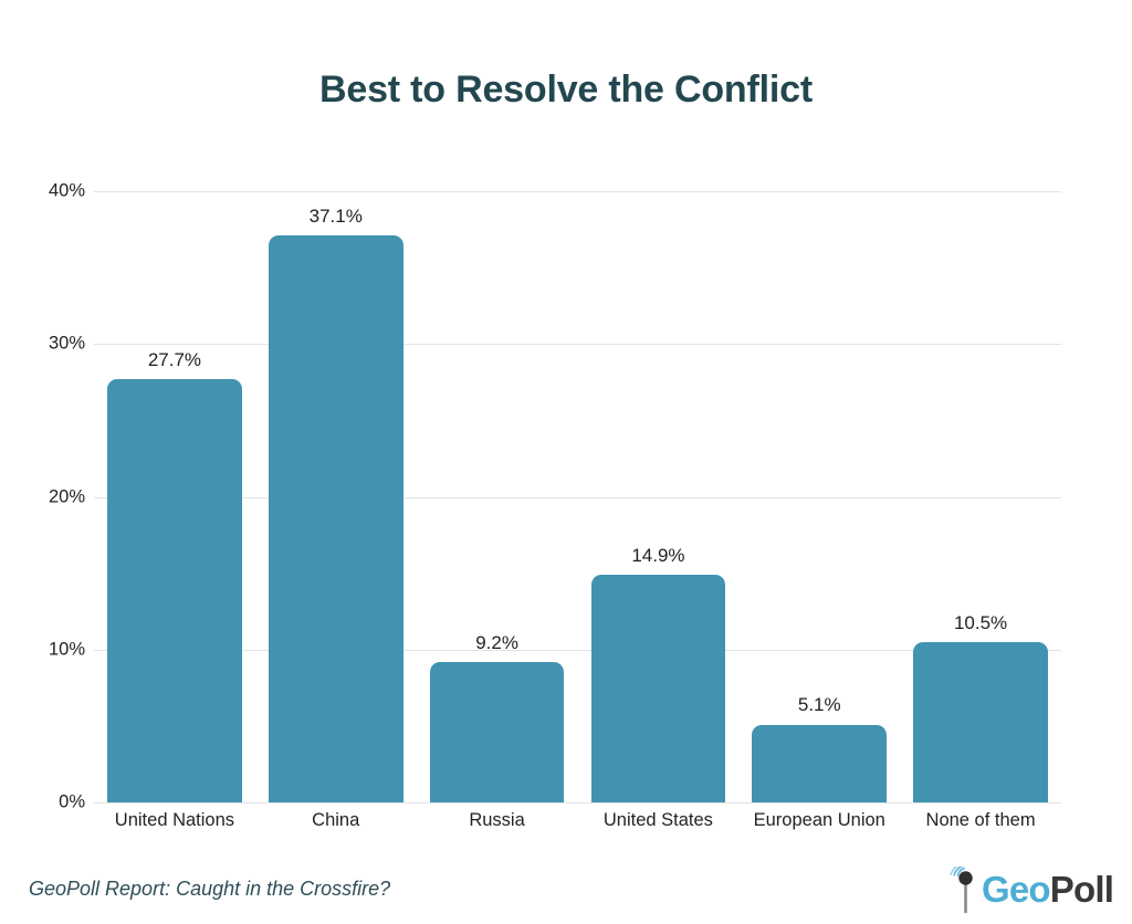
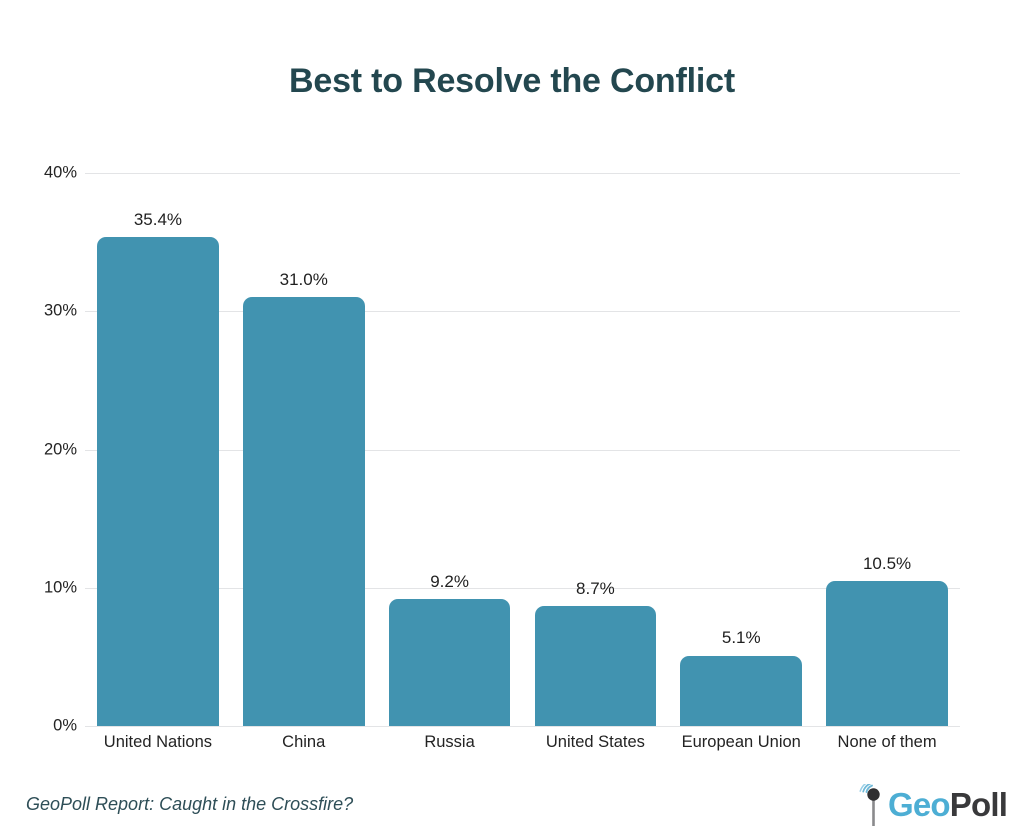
United Nations: 27.7% -> 35.4%
China: 37.1% -> 31.0%
United States: 14.9% -> 8.7%
